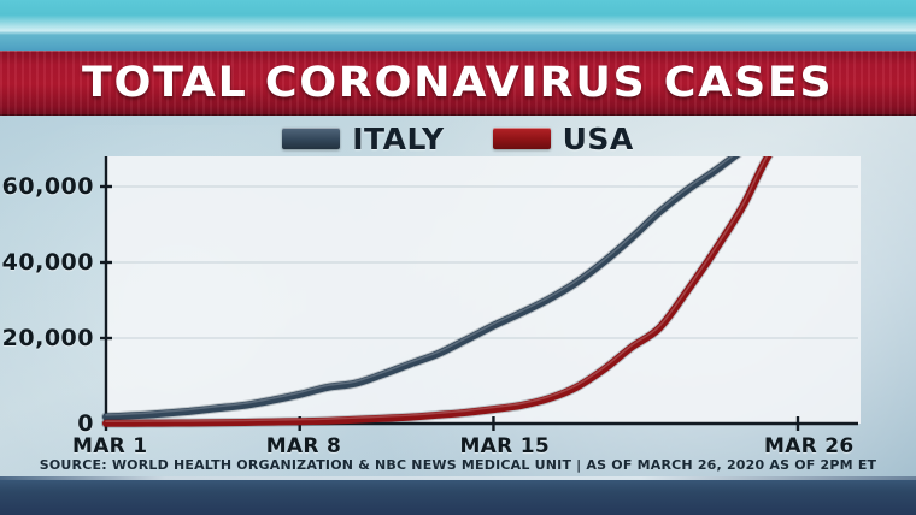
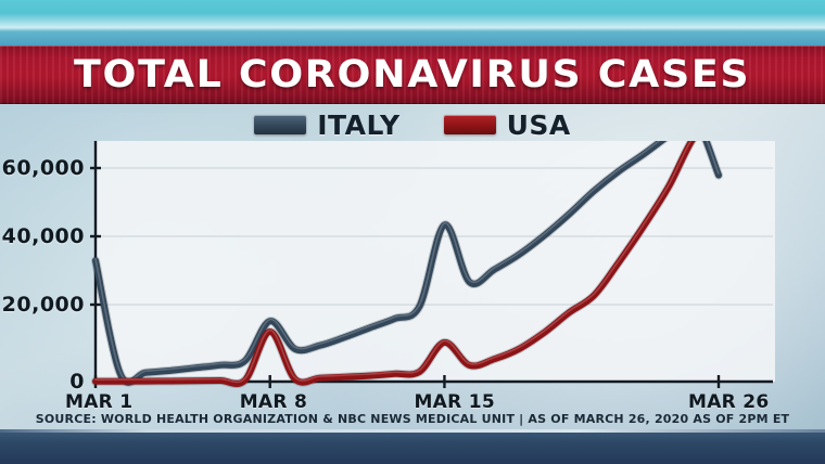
ITALY/MAR 1: 2000 -> 34000
ITALY/MAR 8: 7000 -> 17000
USA/MAR 8: 1000 -> 14000
ITALY/MAR 15: 25000 -> 44000
USA/MAR 15: 4000 -> 11000
ITALY/MAR 26: 81000 -> 58000
